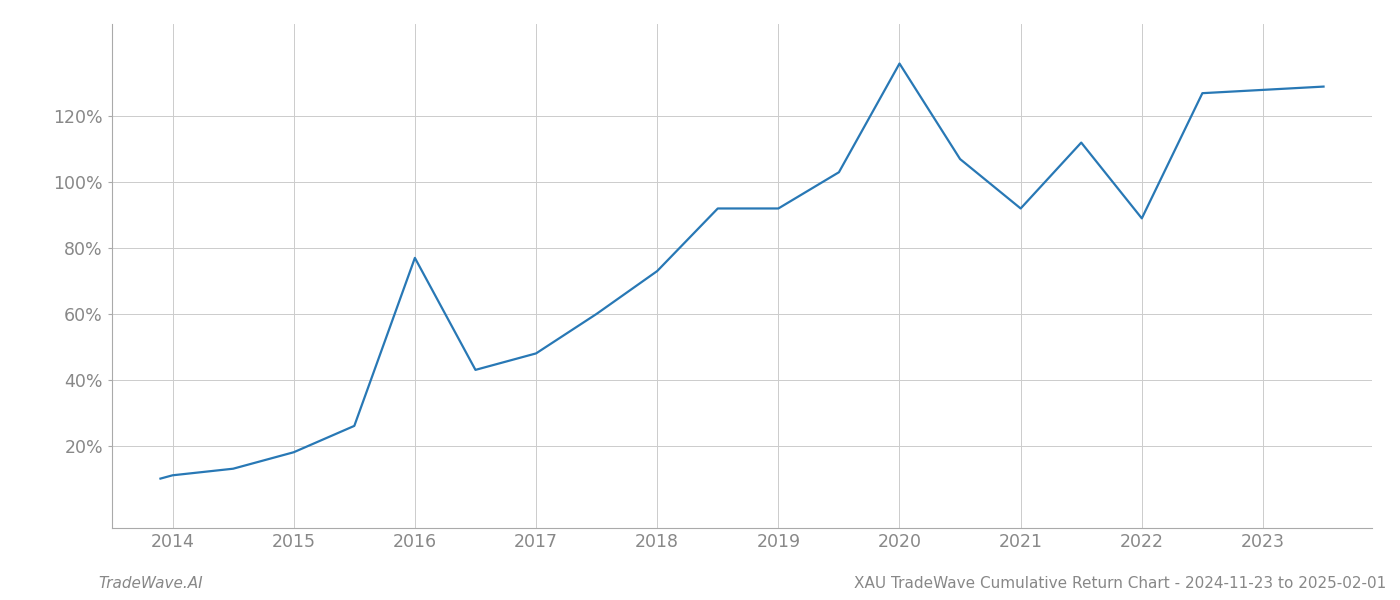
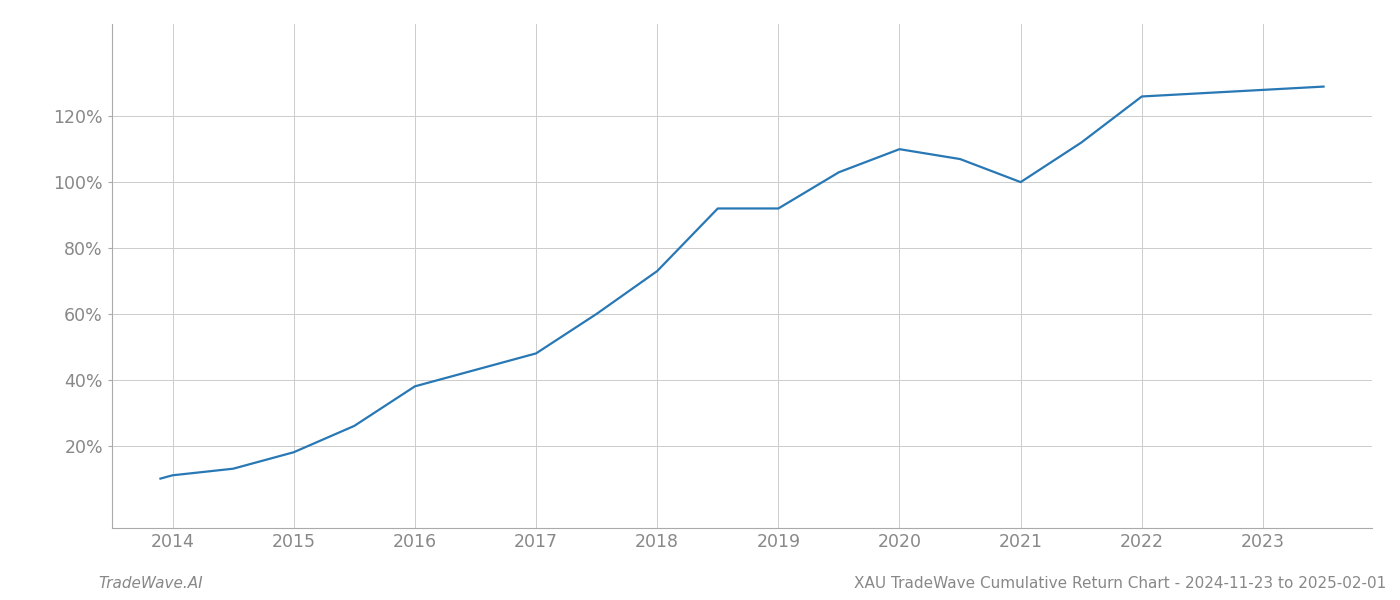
2016: 77% -> 38%
2020: 136% -> 110%
2021: 92% -> 100%
2022: 89% -> 126%
